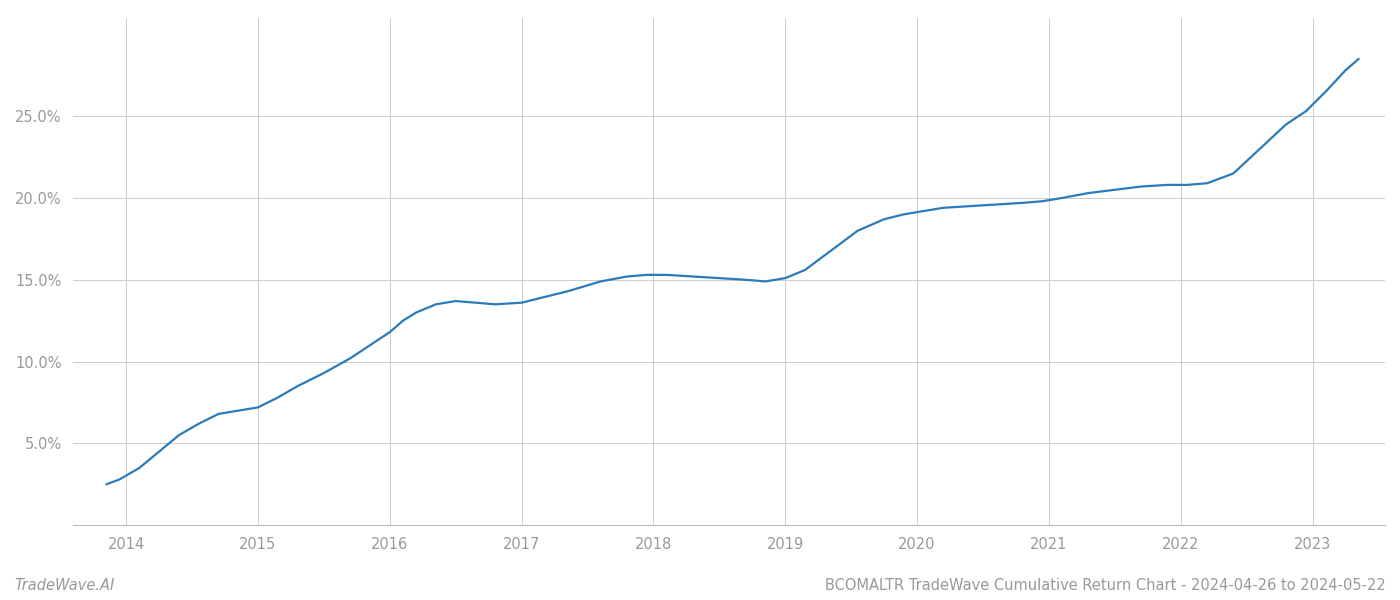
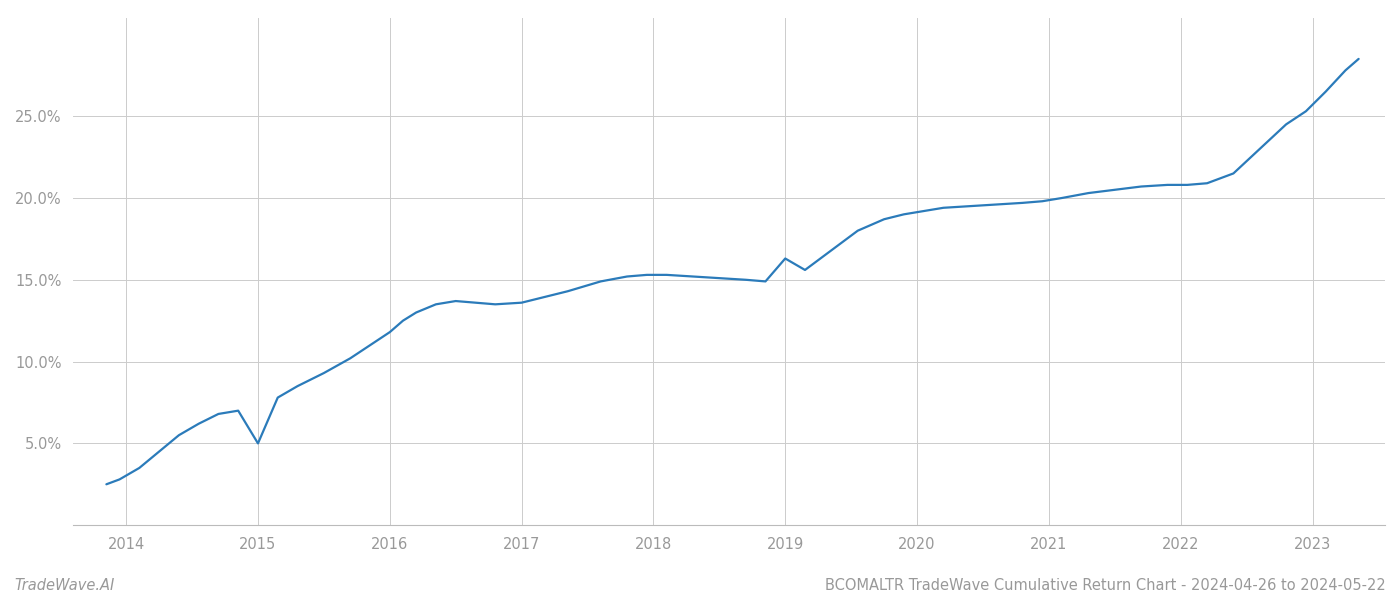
2015: 7.2% -> 5.0%
2019: 15.1% -> 16.3%
